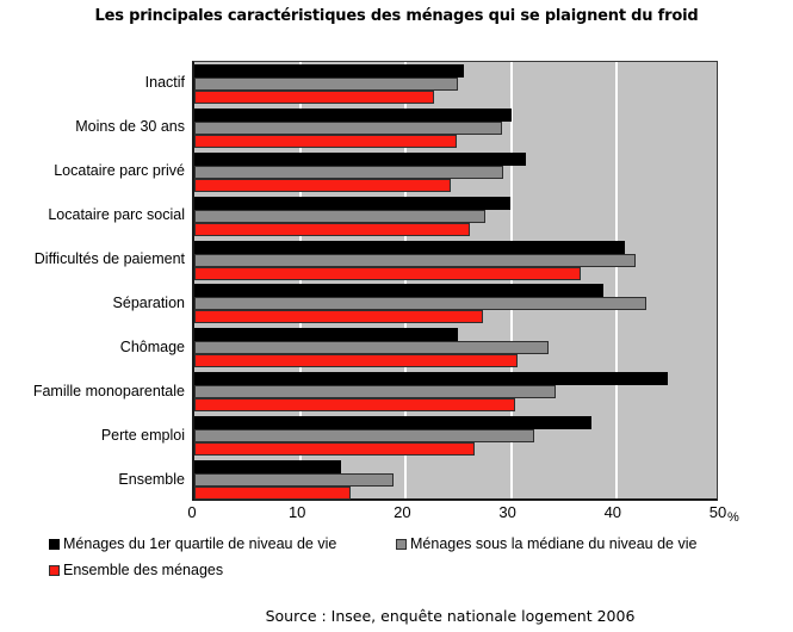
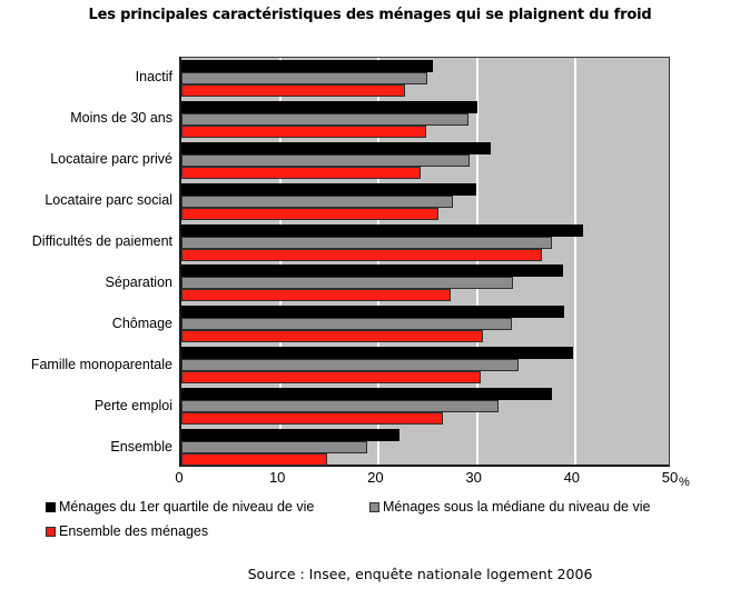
Ménages sous la médiane du niveau de vie/Difficultés de paiement: 42 -> 38
Ménages sous la médiane du niveau de vie/Séparation: 43 -> 34
Ménages du 1er quartile de niveau de vie/Chômage: 25 -> 39
Ménages du 1er quartile de niveau de vie/Famille monoparentale: 45 -> 40
Ménages du 1er quartile de niveau de vie/Ensemble: 14 -> 22
